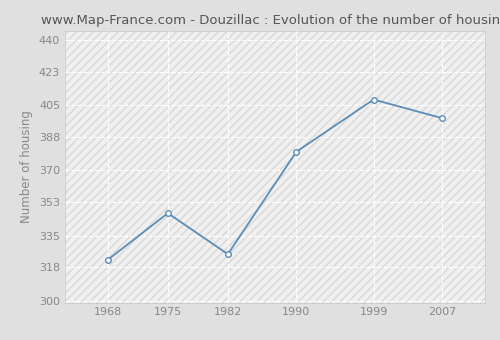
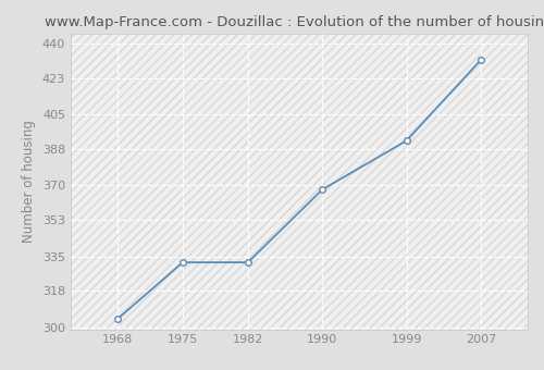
1968: 322 -> 304
1975: 347 -> 332
1982: 325 -> 332
1990: 380 -> 368
1999: 408 -> 392
2007: 398 -> 432
